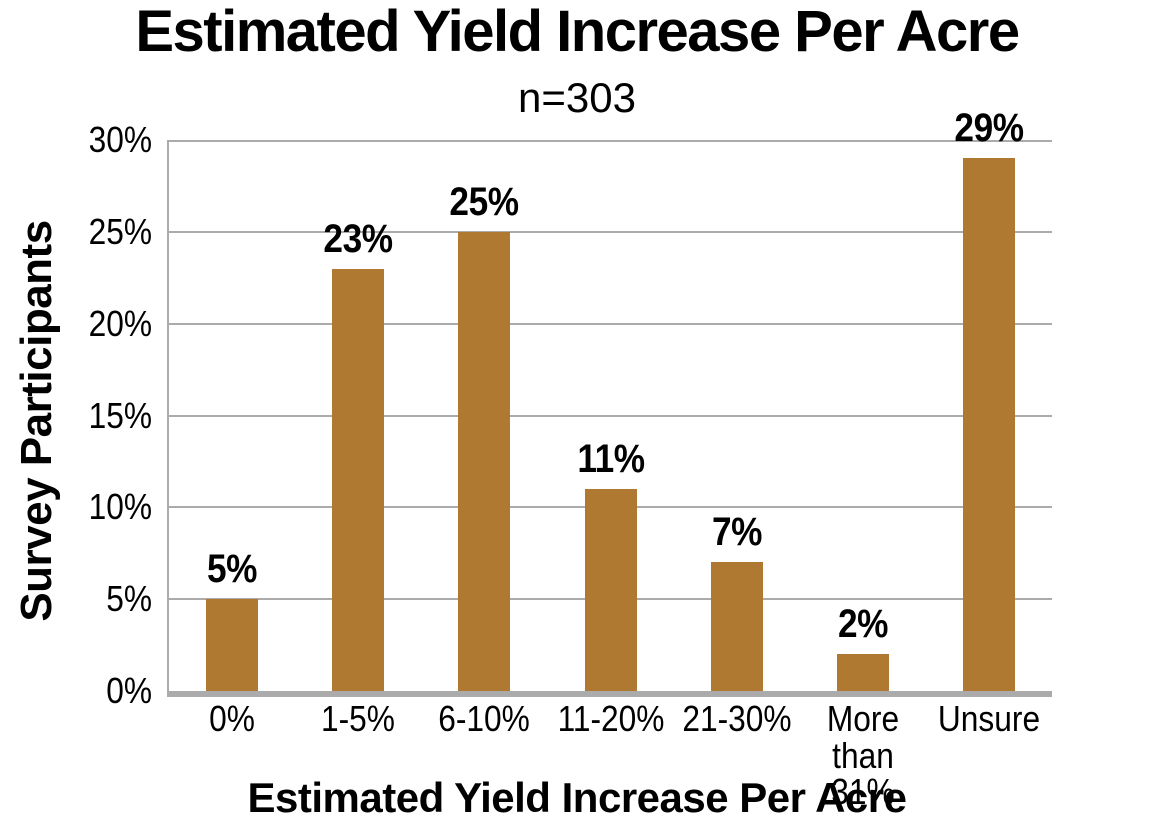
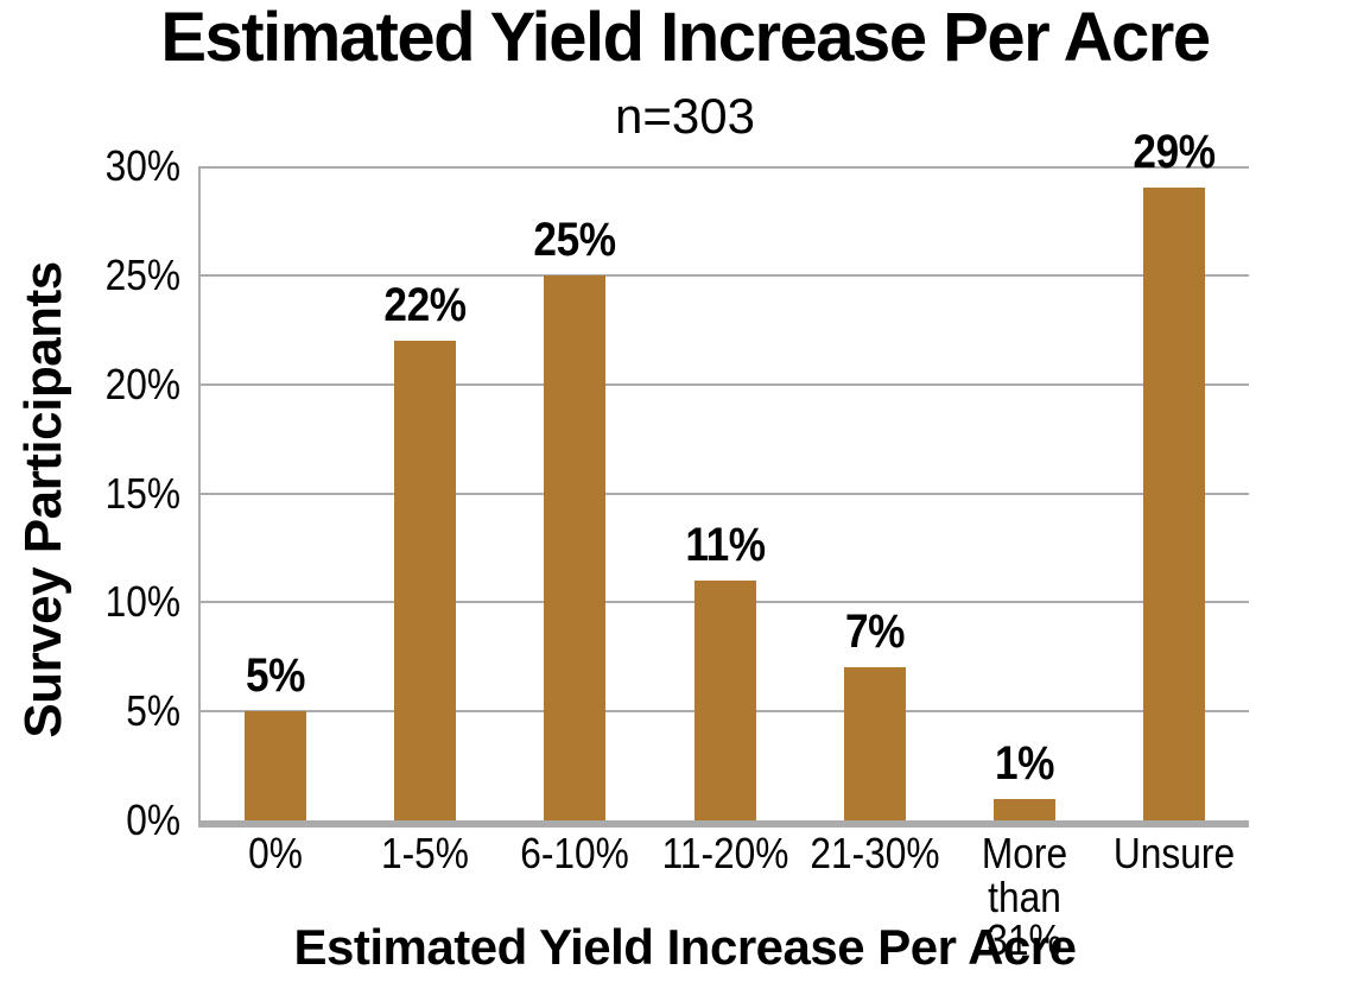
1-5%: 23% -> 22%
More than 31%: 2% -> 1%
